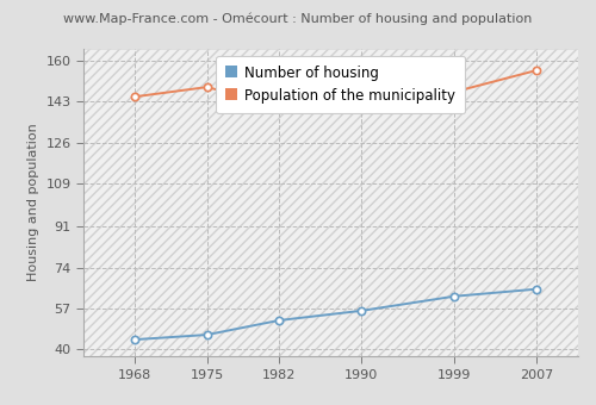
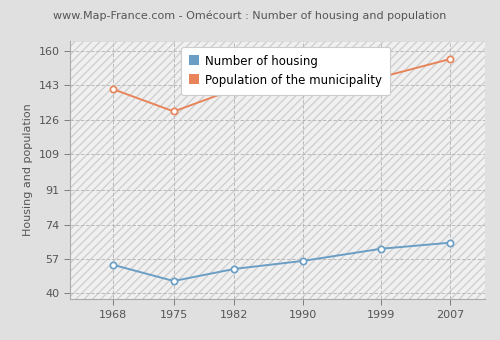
Number of housing/1968: 44 -> 54
Population of the municipality/1968: 145 -> 141
Population of the municipality/1975: 149 -> 130
